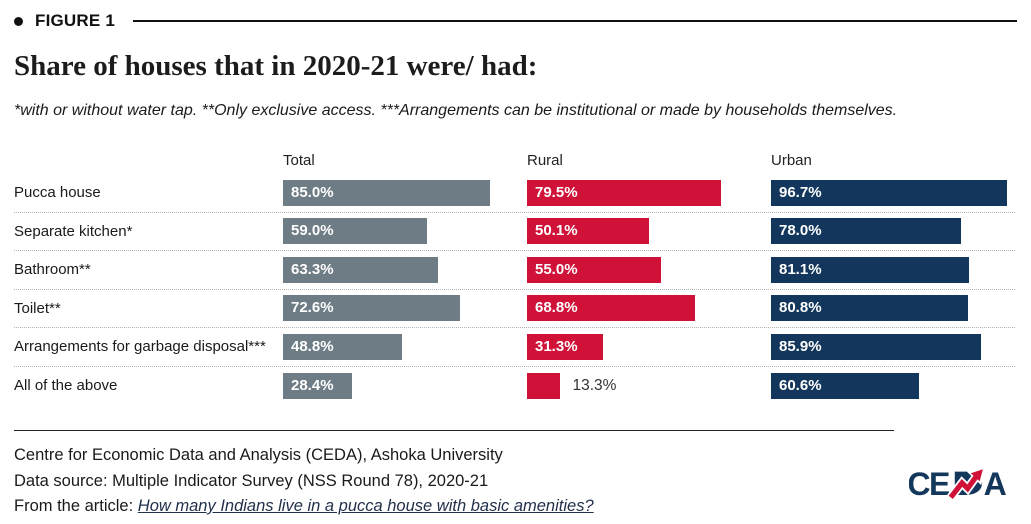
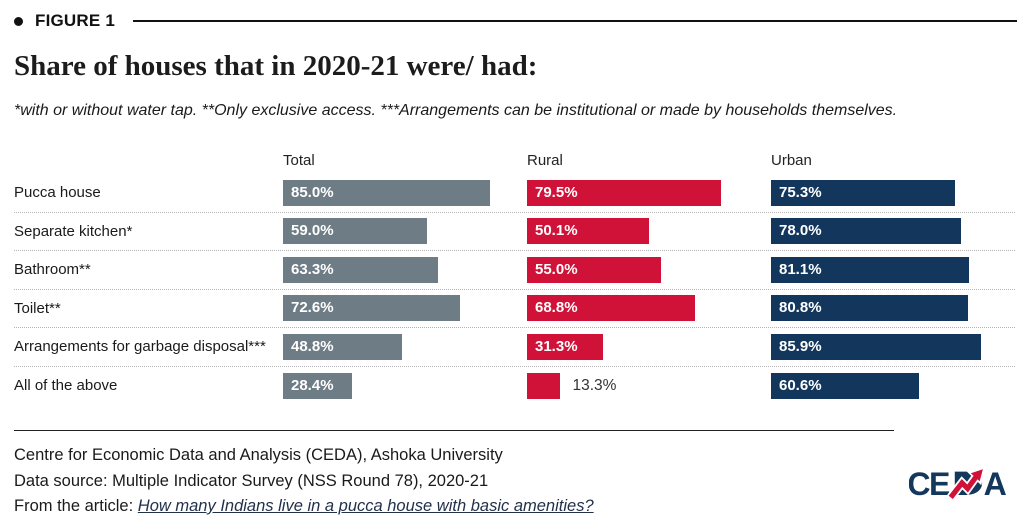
Urban/Pucca house: 96.7% -> 75.3%
